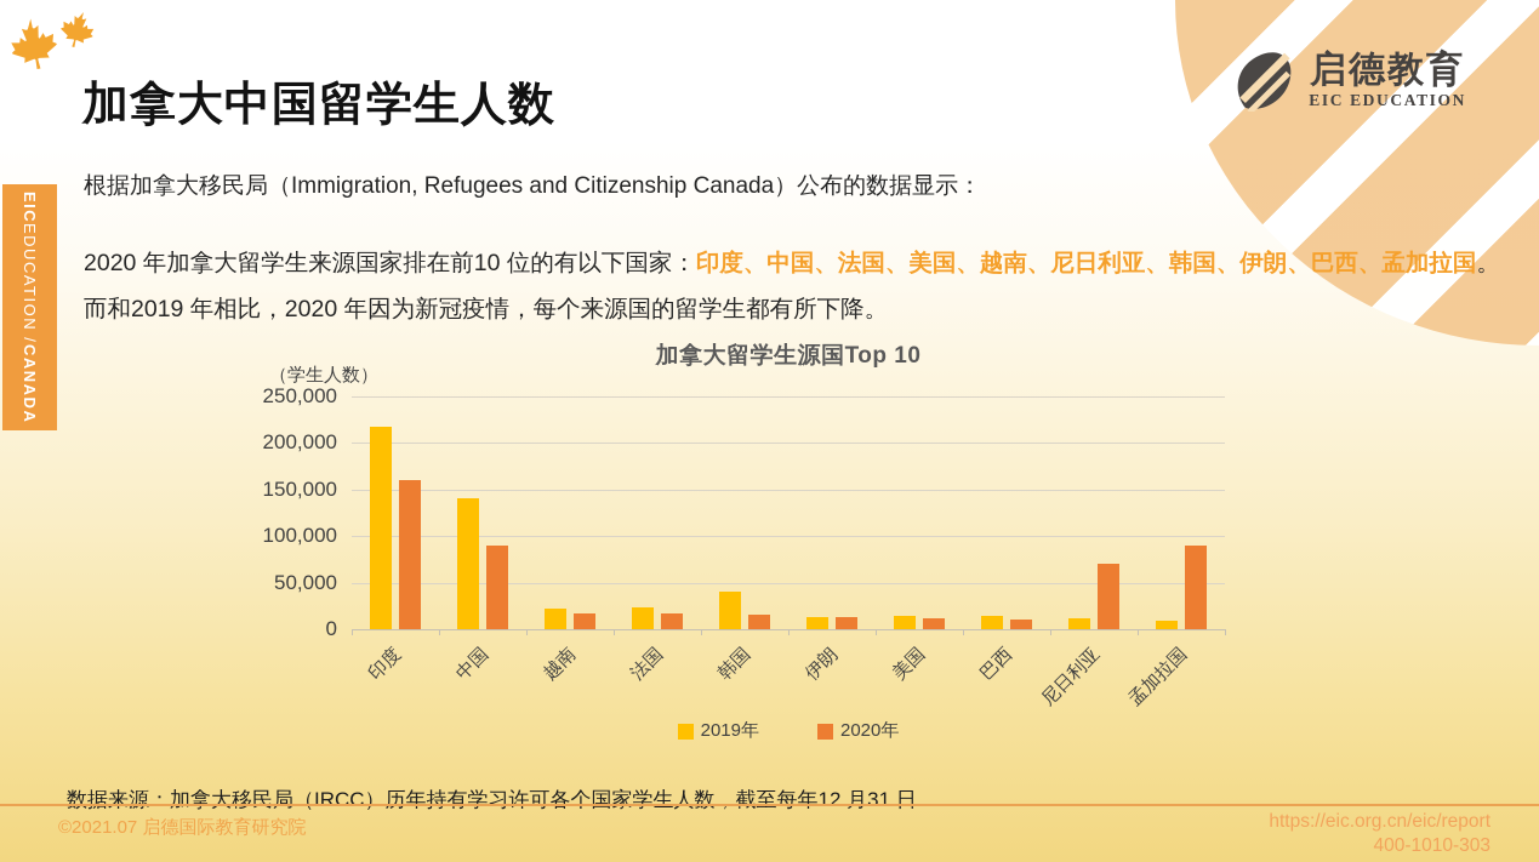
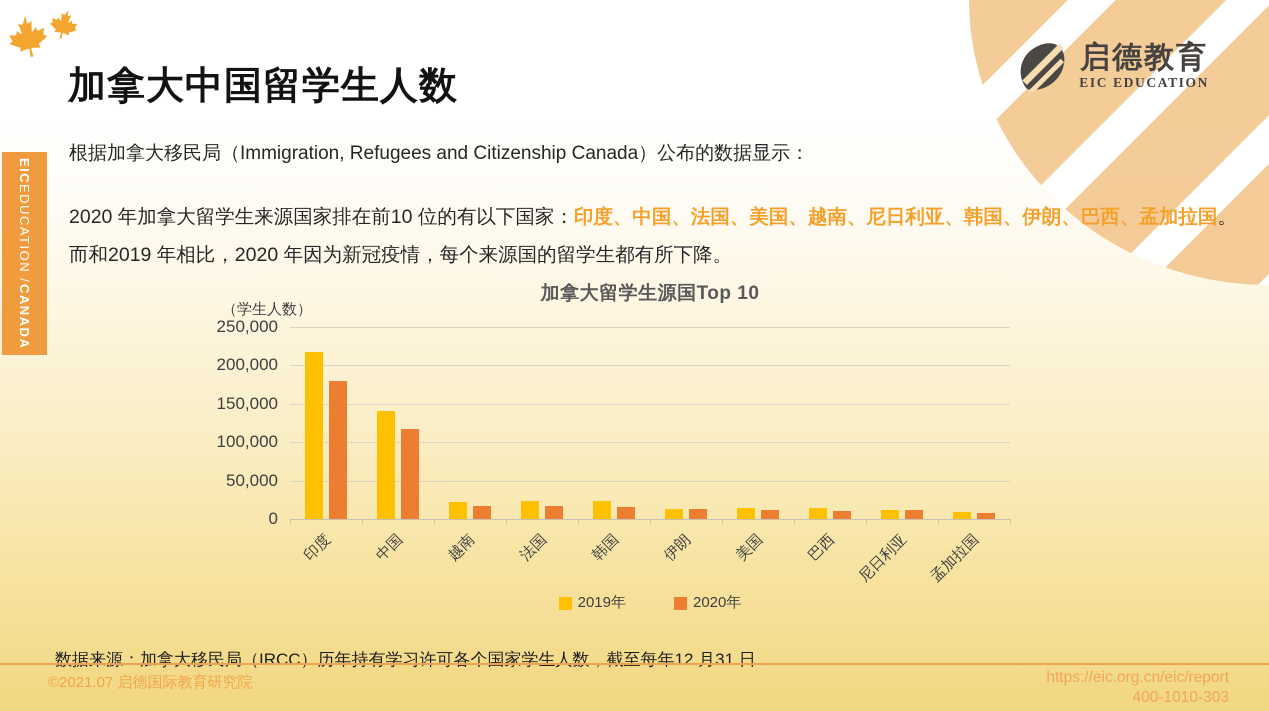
2020年/印度: 160000 -> 180000
2020年/中国: 90000 -> 120000
2019年/韩国: 40000 -> 20000
2020年/尼日利亚: 70000 -> 10000
2020年/孟加拉国: 90000 -> 10000
